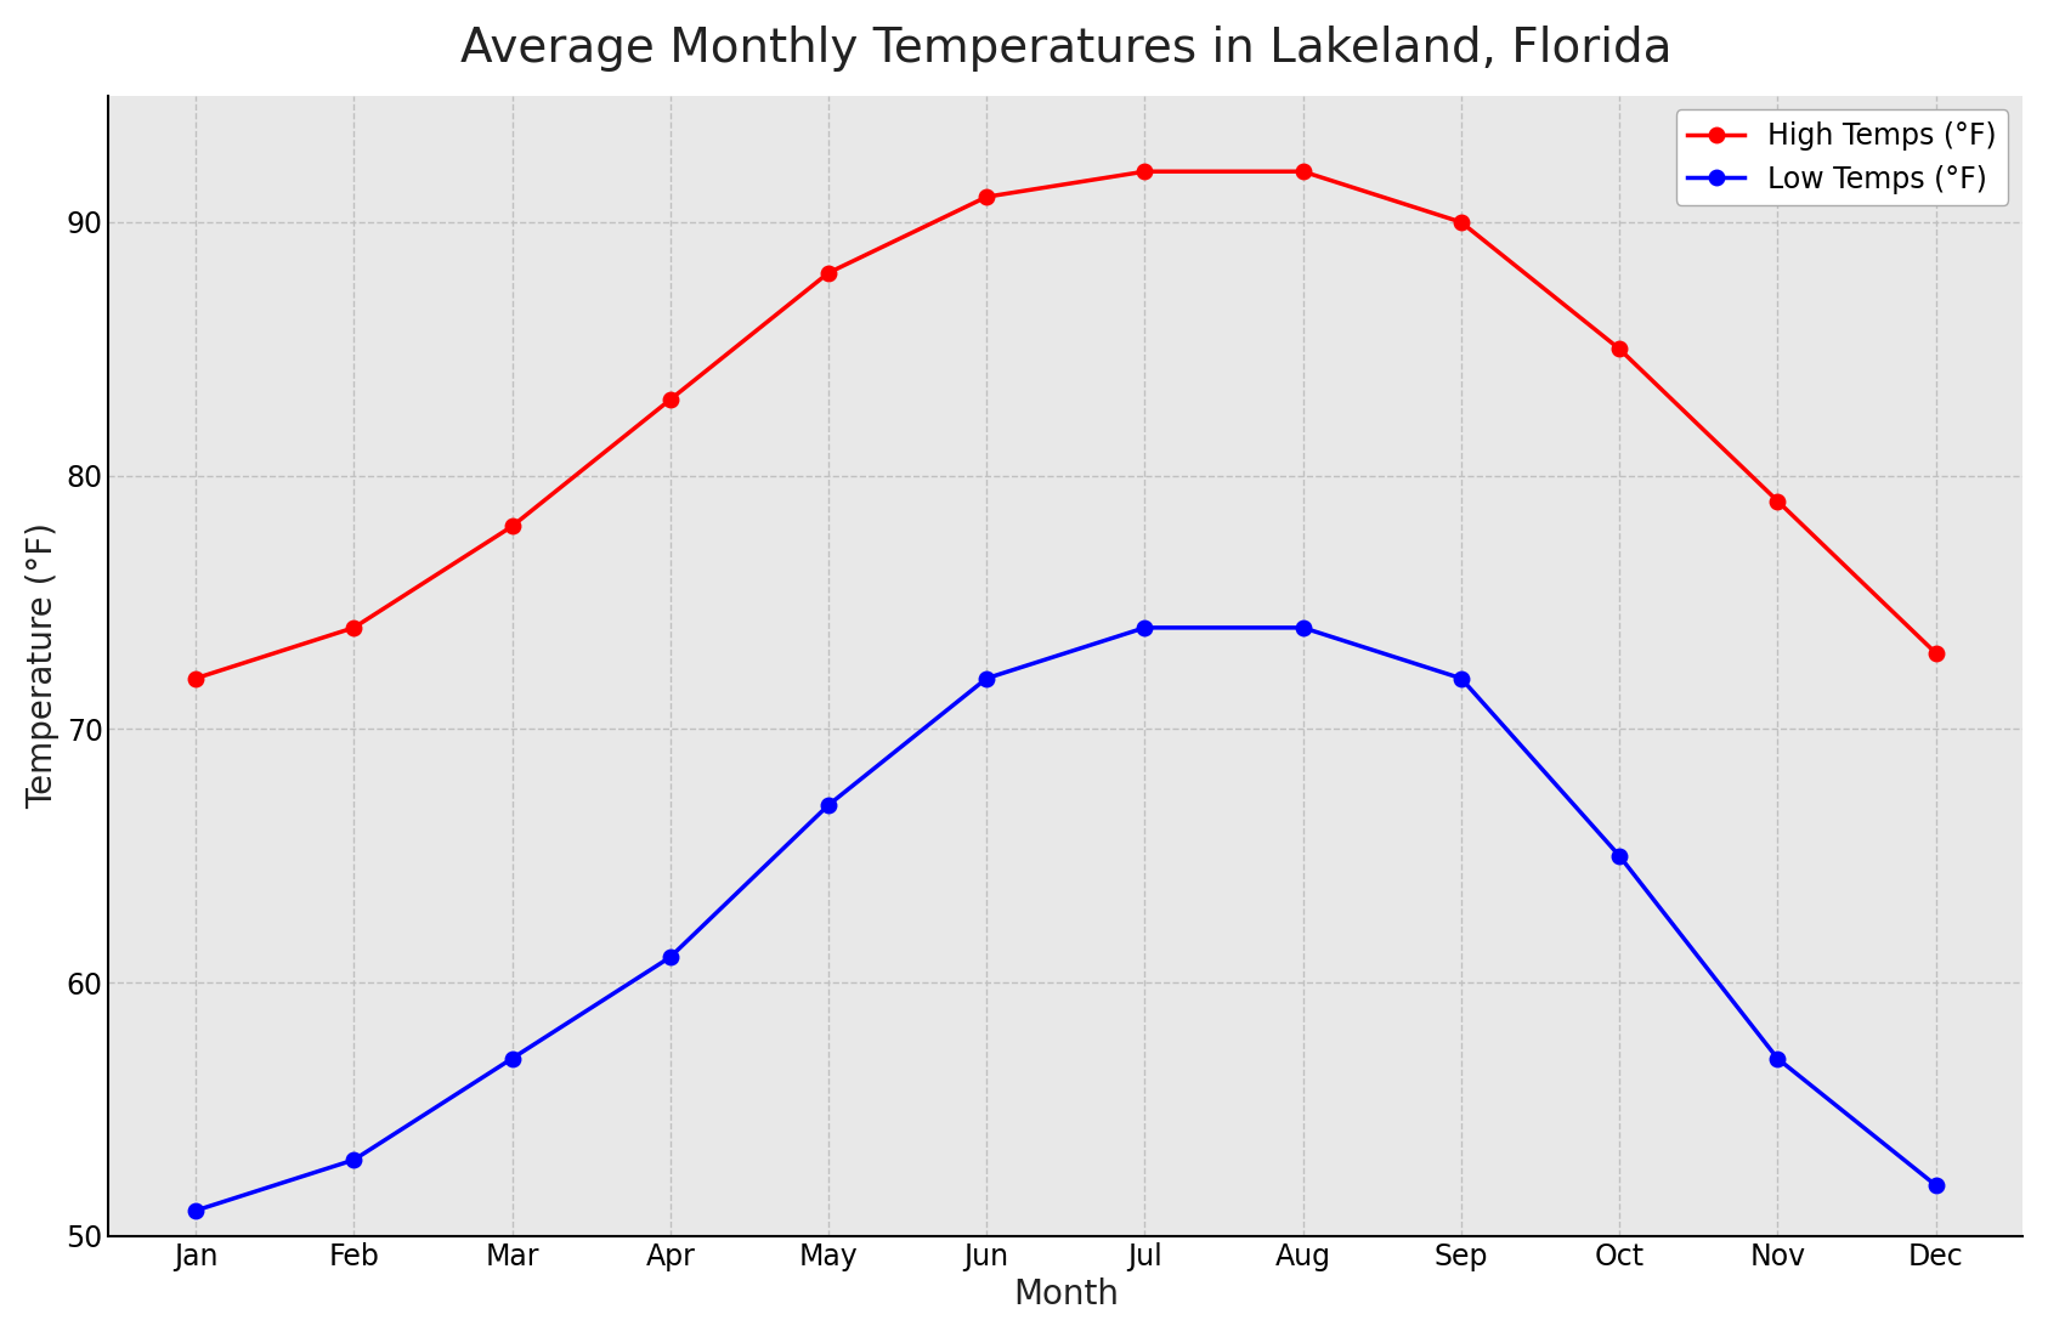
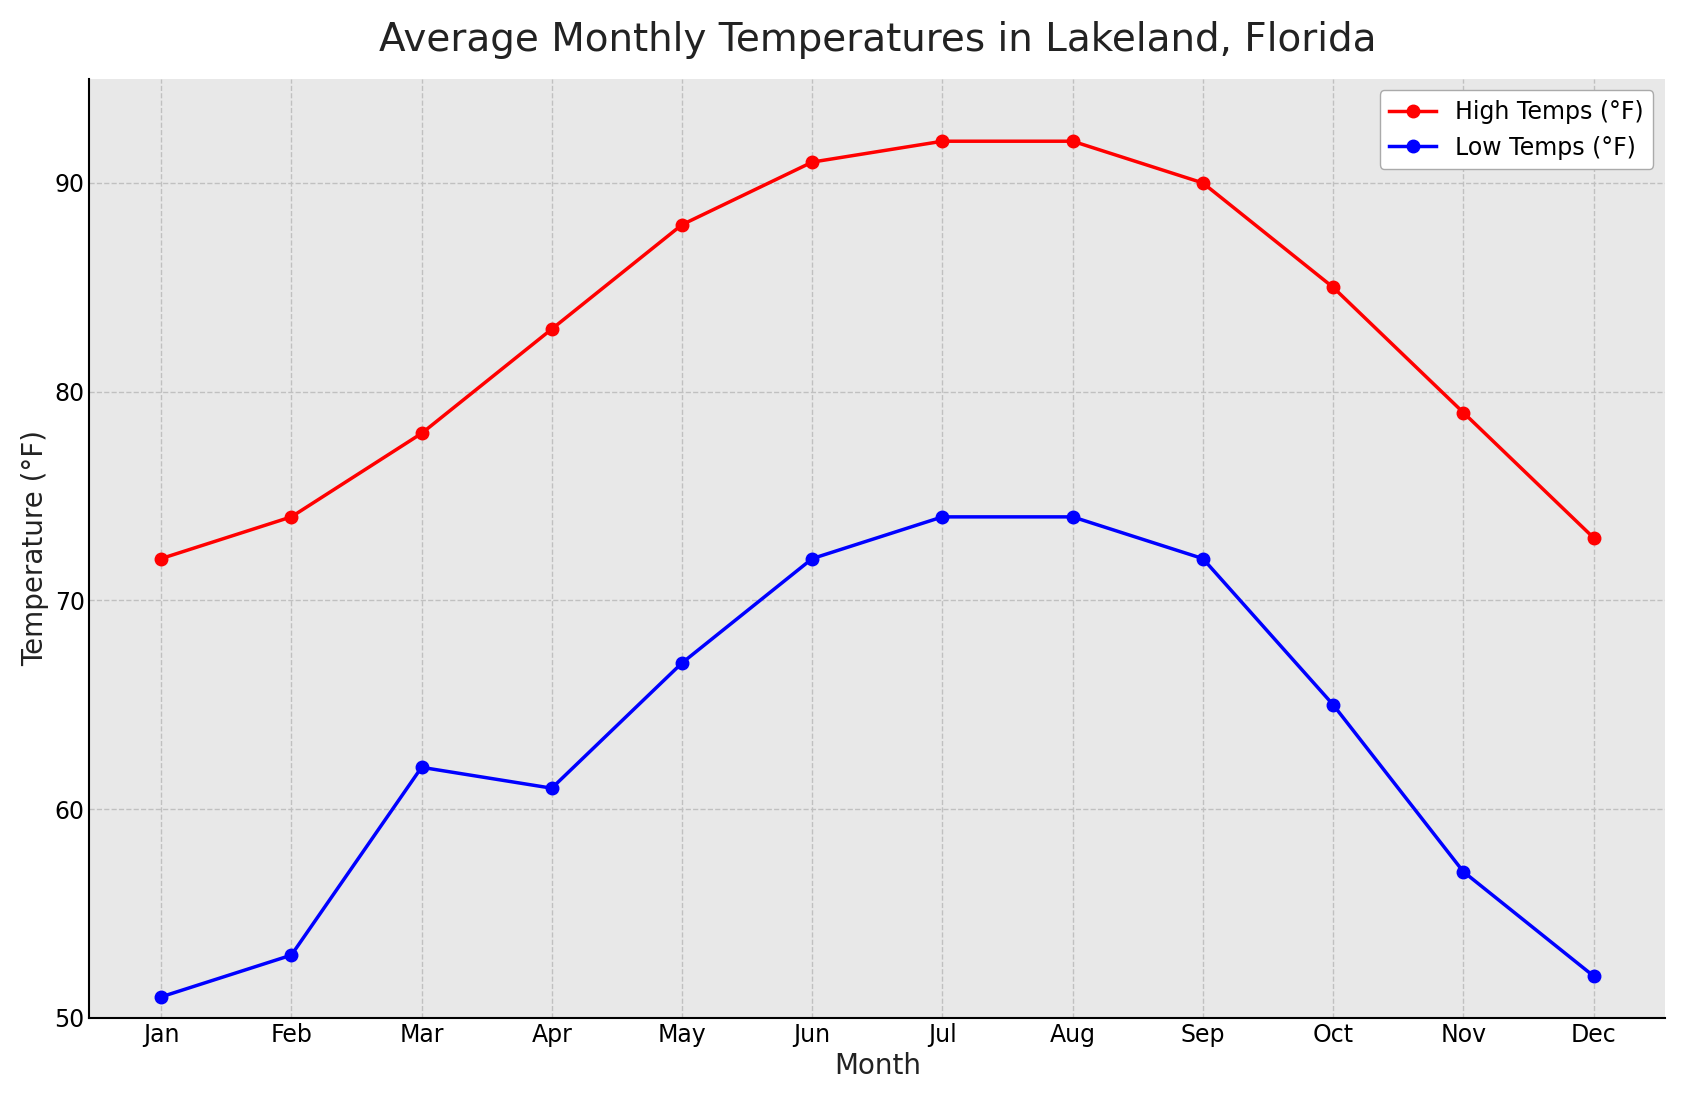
Low Temps (°F)/Mar: 57 -> 62
